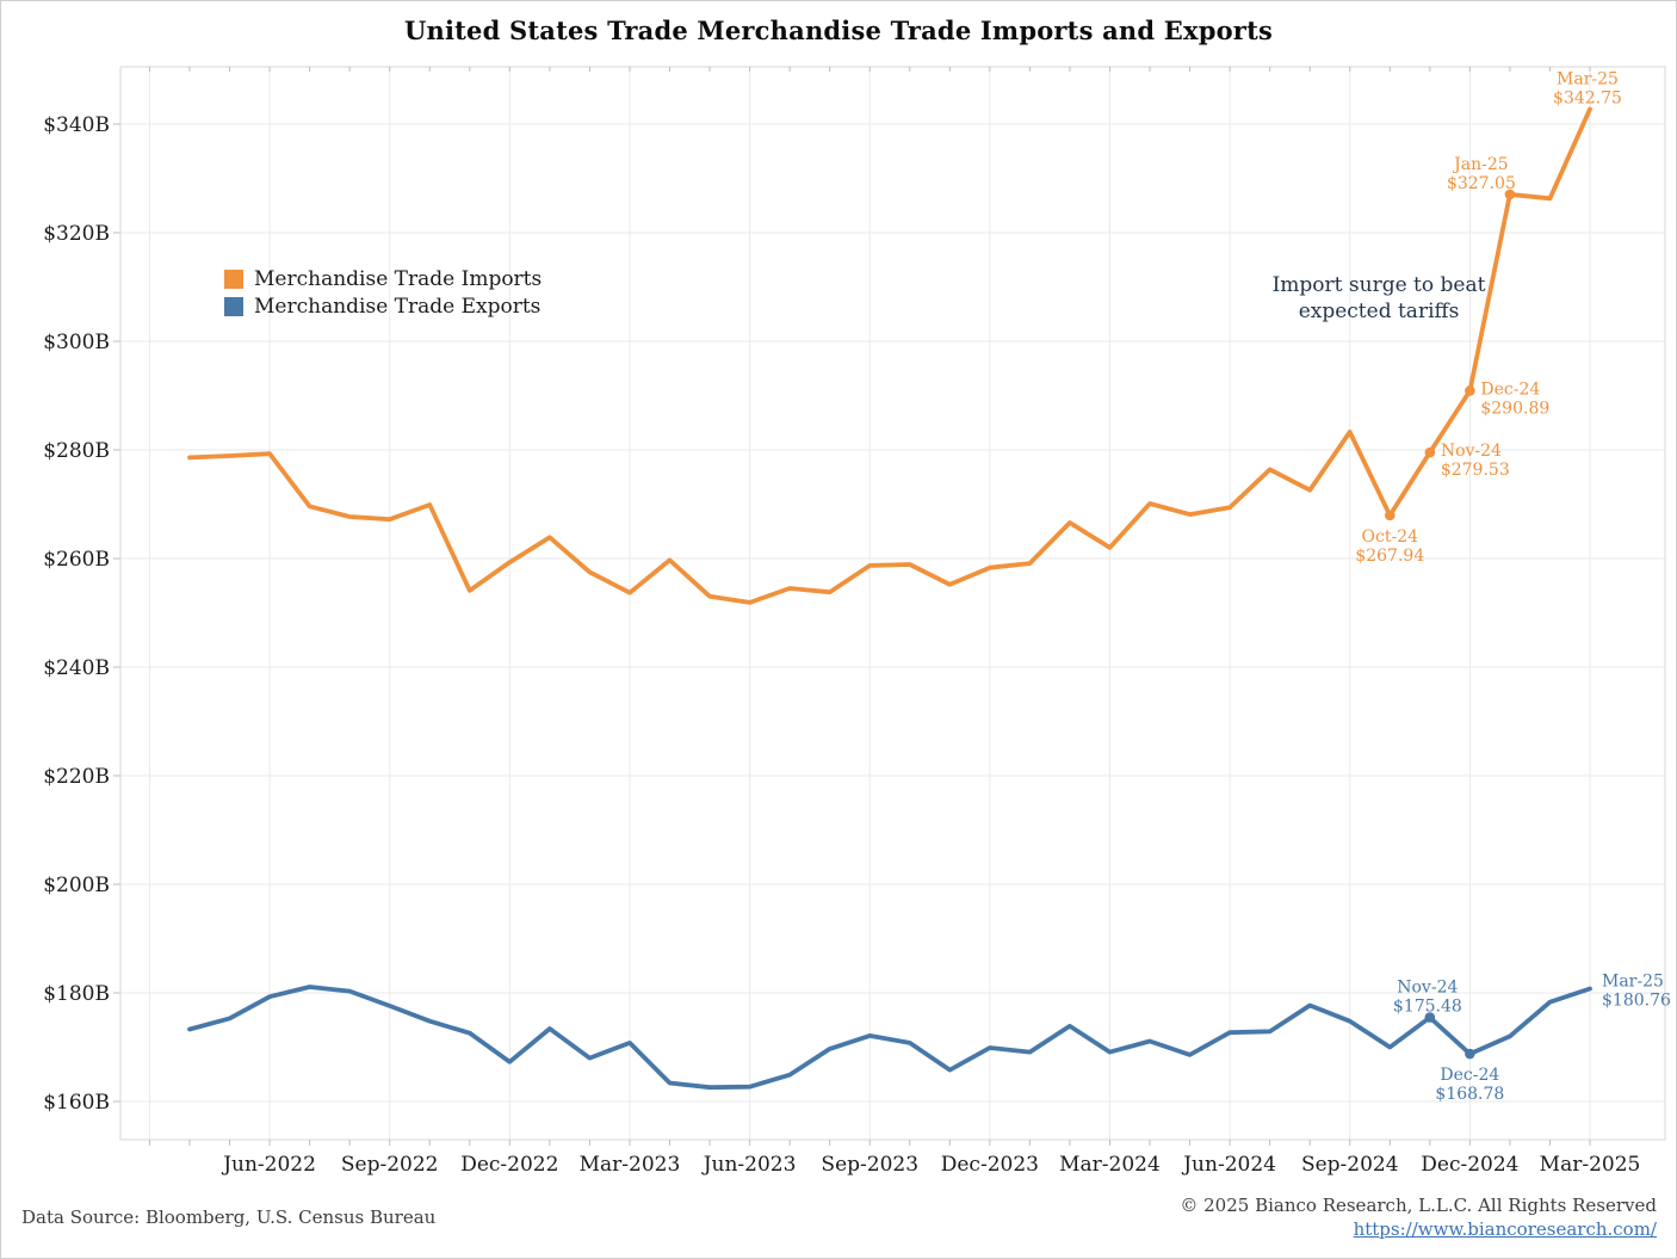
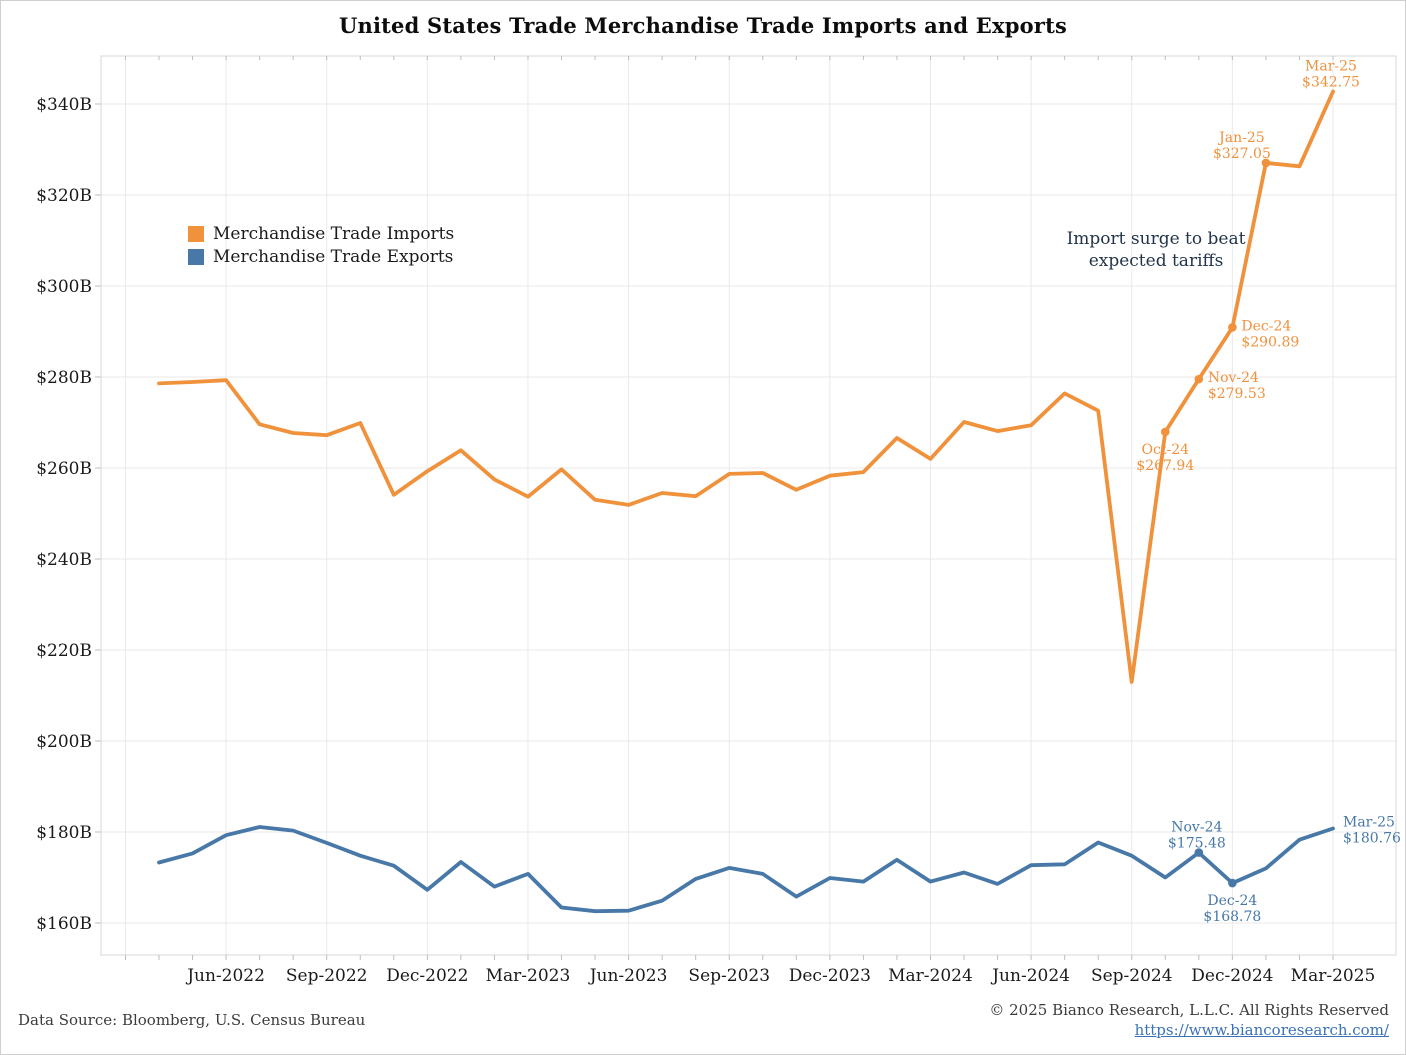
Merchandise Trade Imports/Sep-2024: $283B -> $213B
